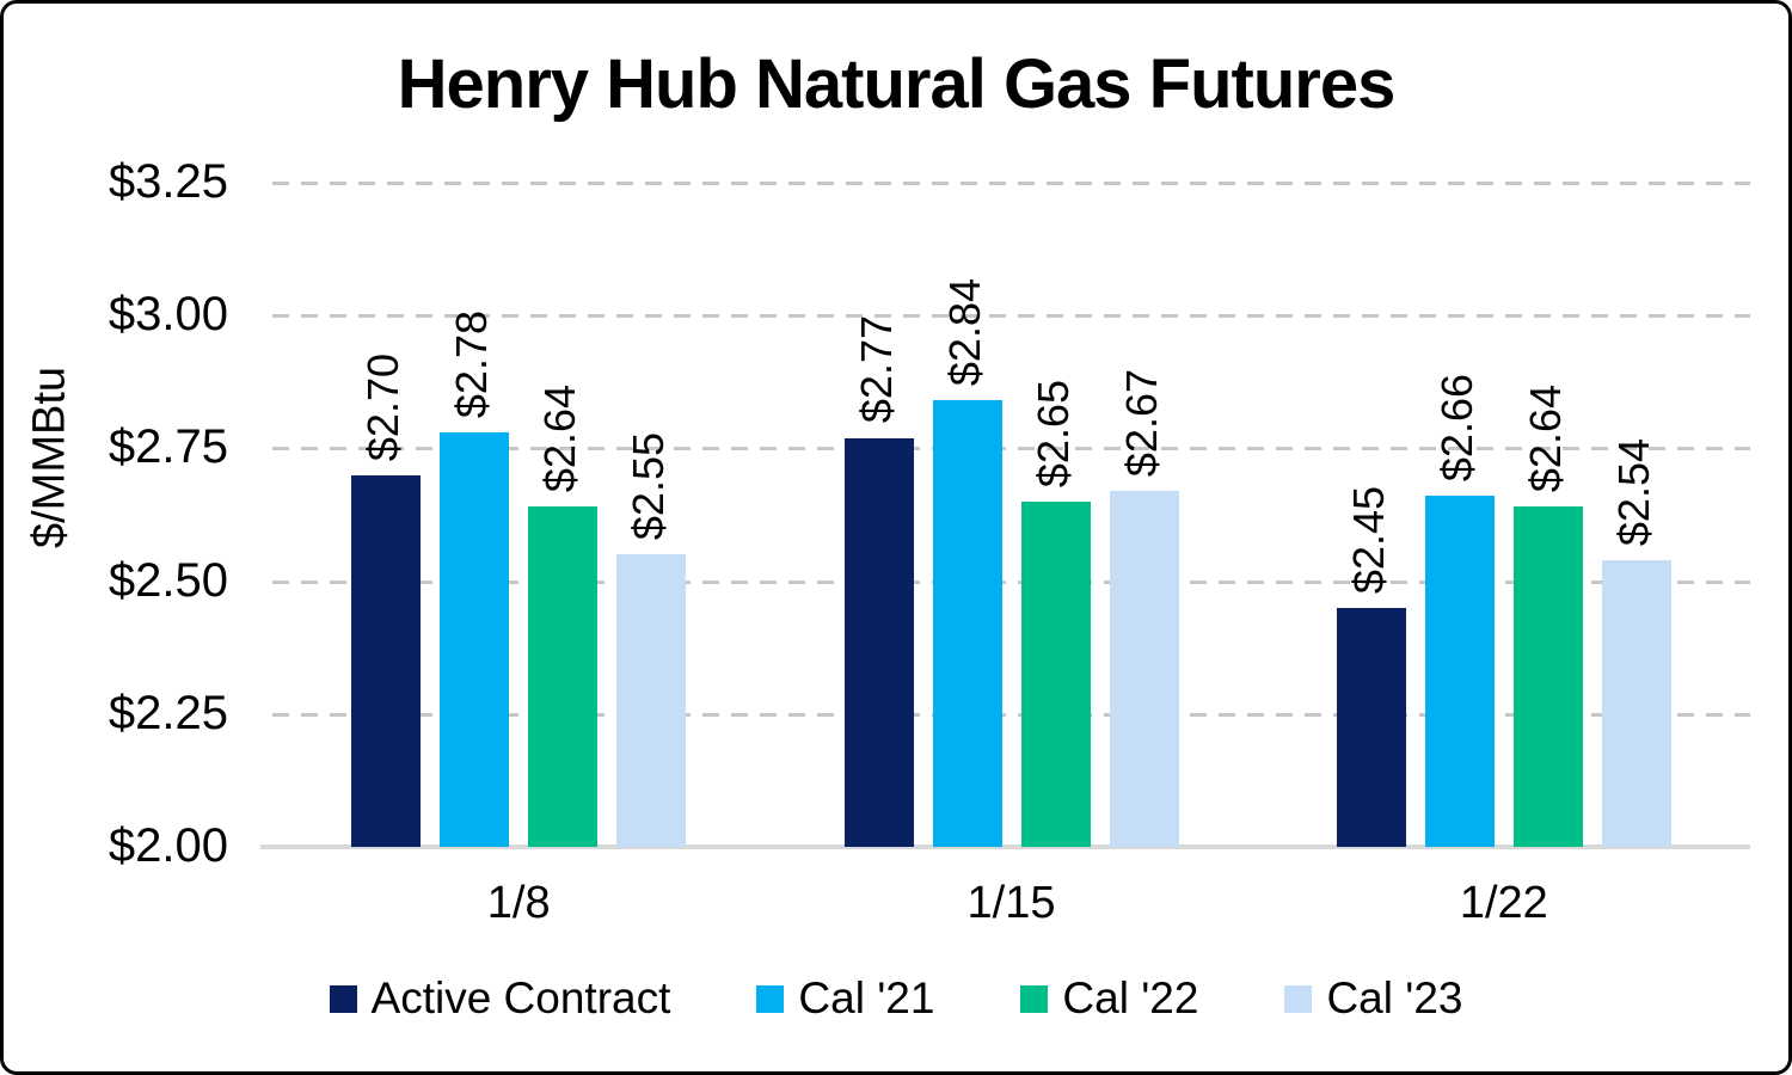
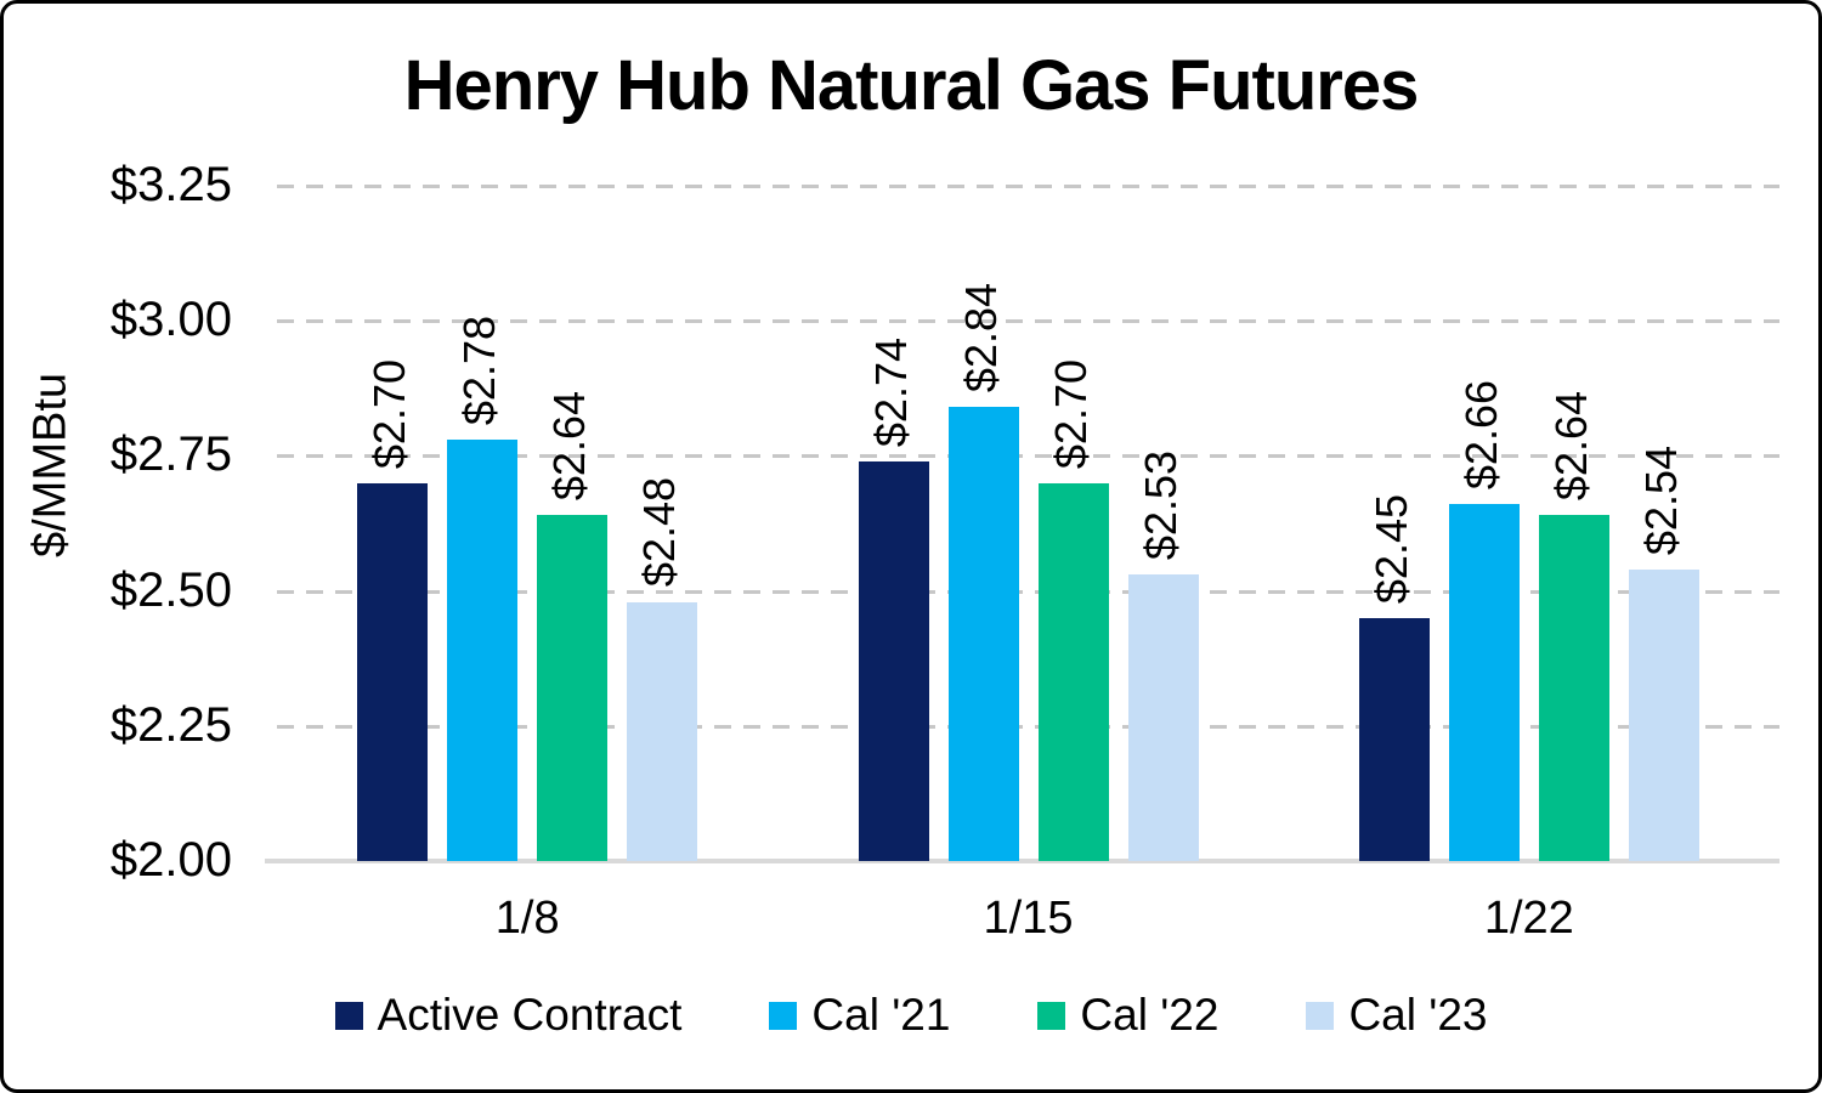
Cal '23/1/8: $2.55 -> $2.48
Active Contract/1/15: $2.77 -> $2.74
Cal '22/1/15: $2.65 -> $2.70
Cal '23/1/15: $2.67 -> $2.53
